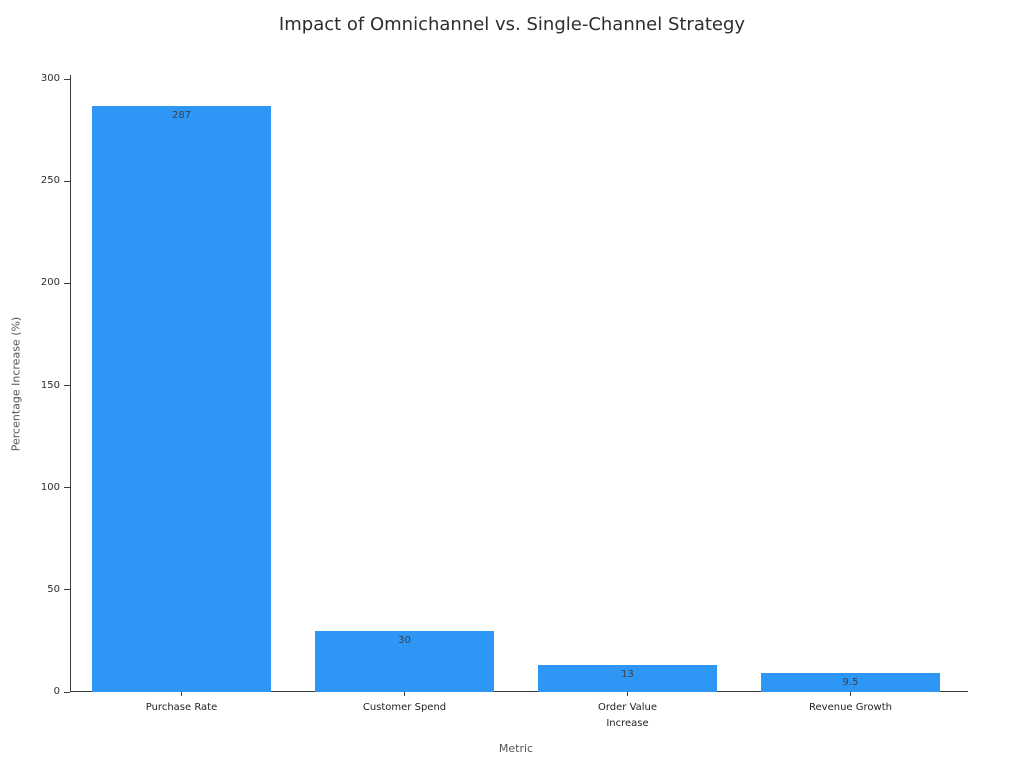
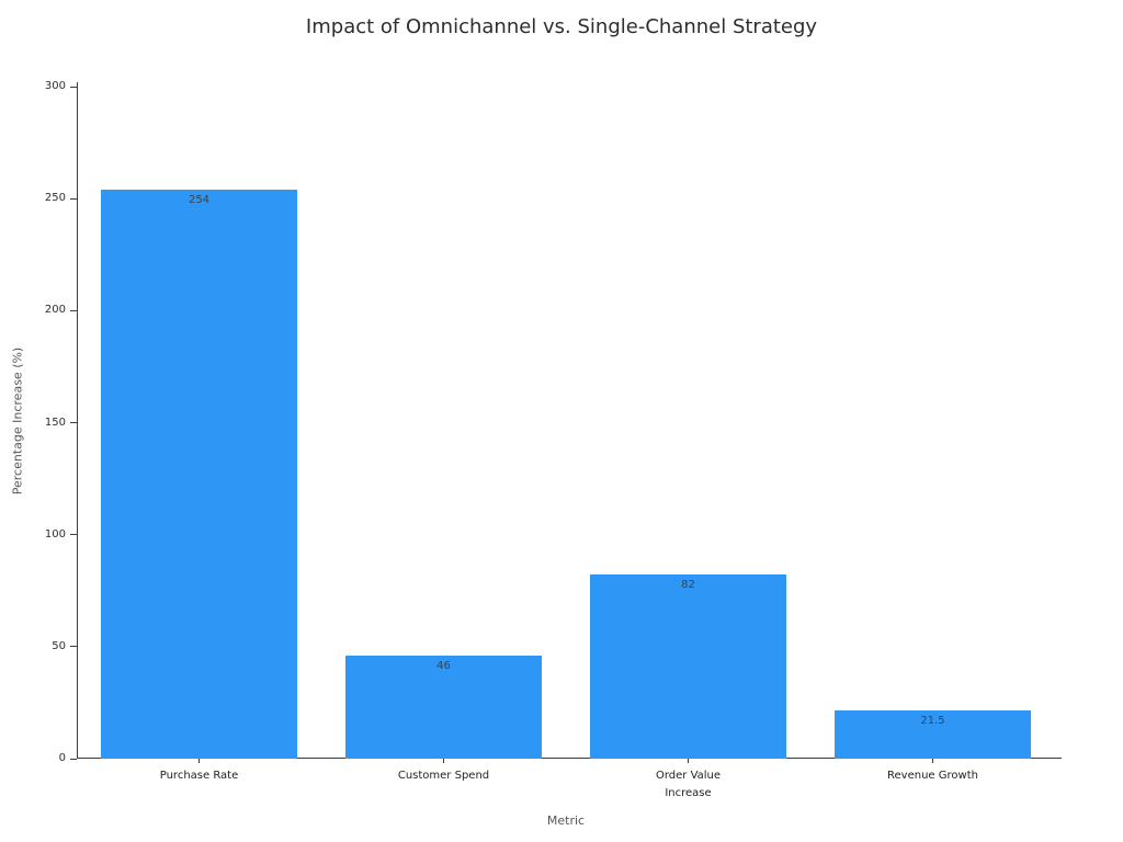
Purchase Rate: 287 -> 254
Customer Spend: 30 -> 46
Order Value Increase: 13 -> 82
Revenue Growth: 9.5 -> 21.5
